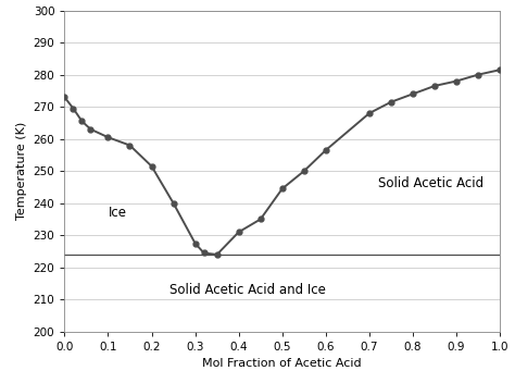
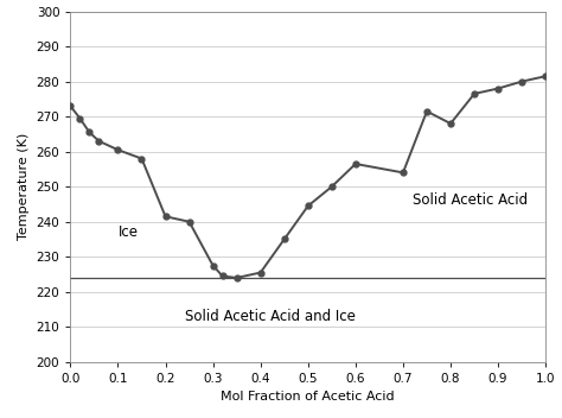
0.2: 251.5 -> 241.5
0.4: 231.0 -> 225.5
0.7: 268.0 -> 254.0
0.8: 274.0 -> 268.0
